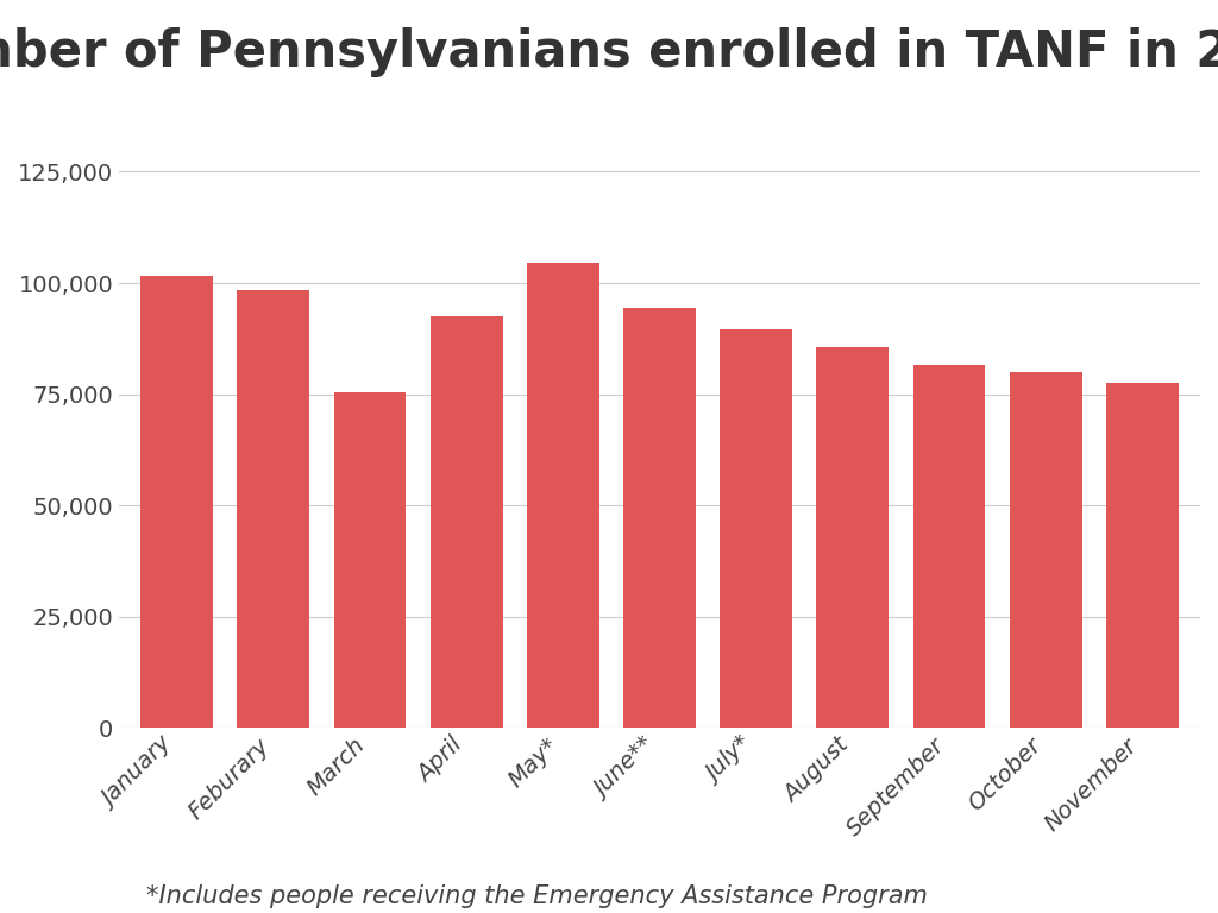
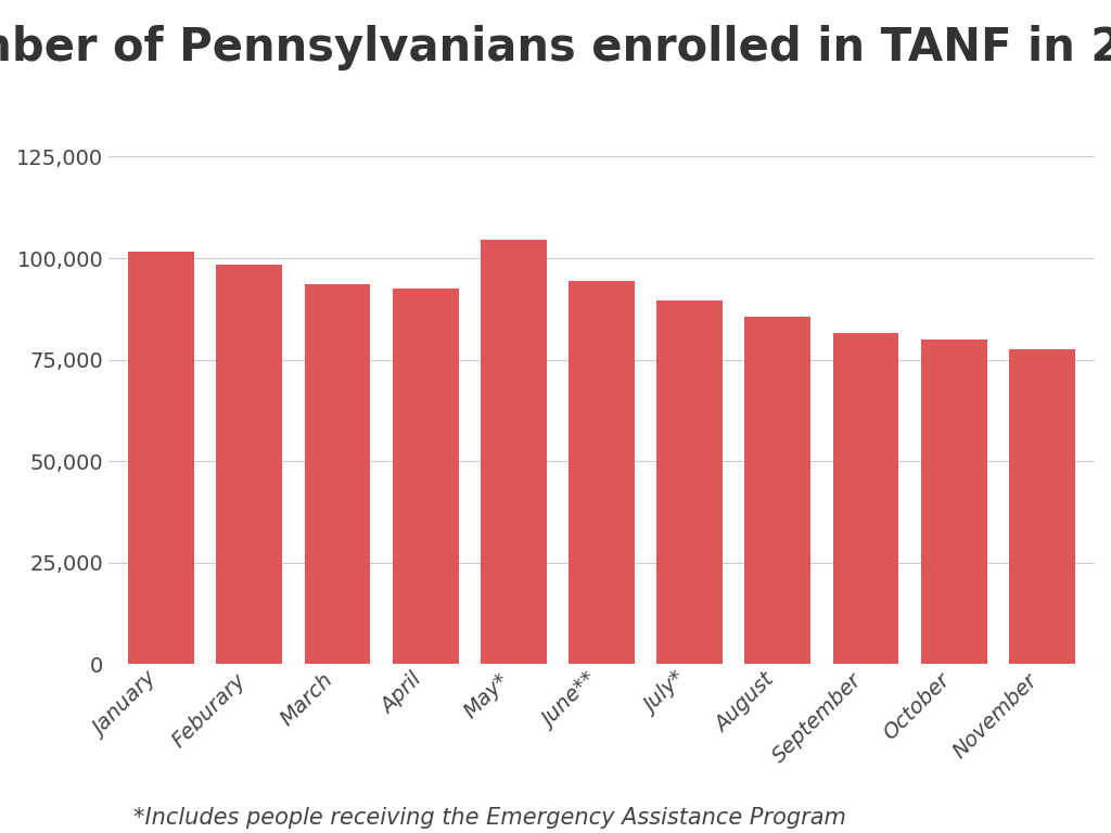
March: 75,500 -> 93,500
